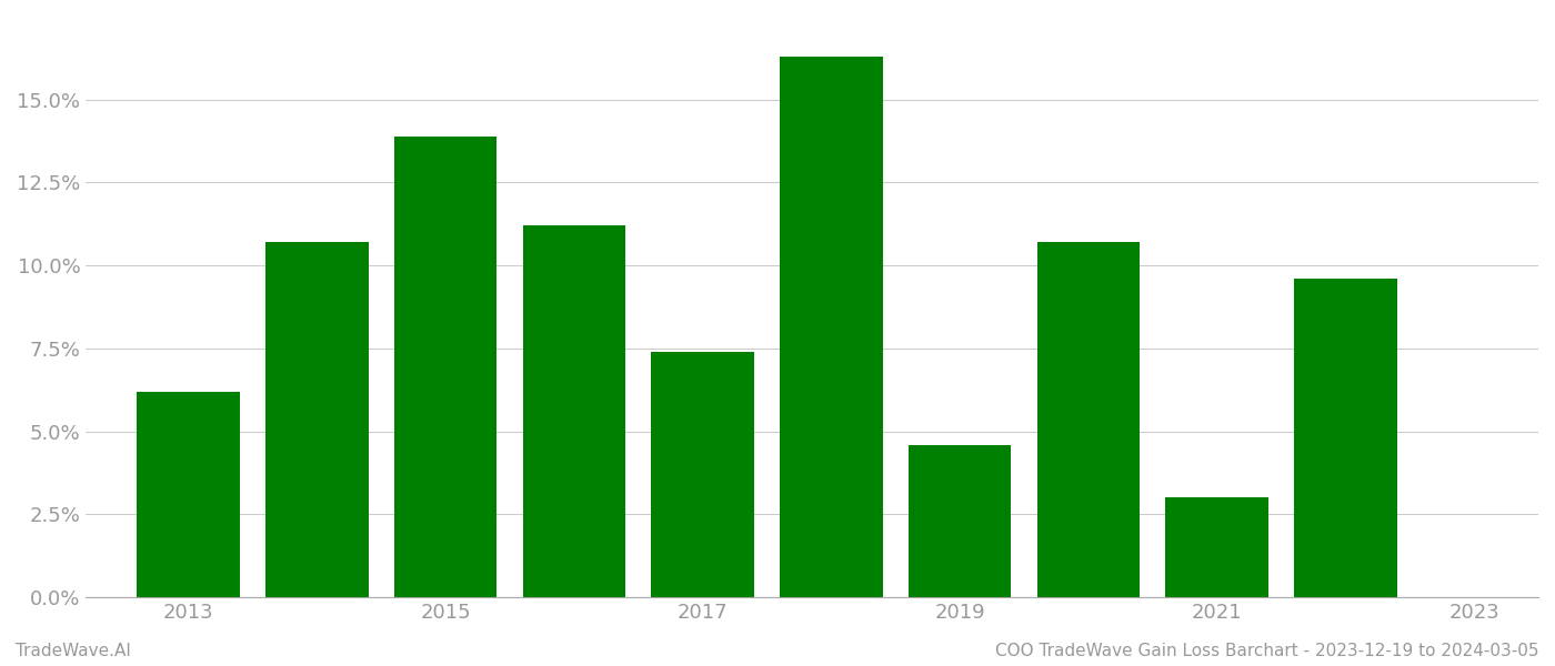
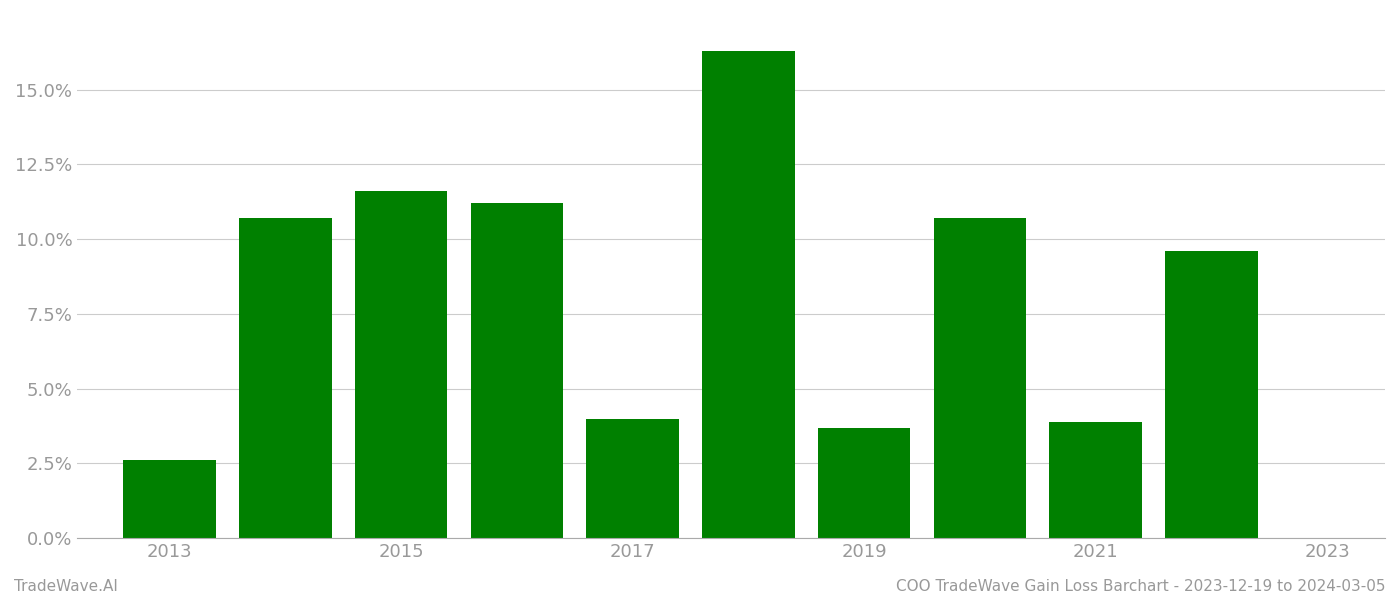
2013: 6.2% -> 2.6%
2015: 13.9% -> 11.6%
2017: 7.4% -> 4.0%
2019: 4.6% -> 3.7%
2021: 3.0% -> 3.9%
